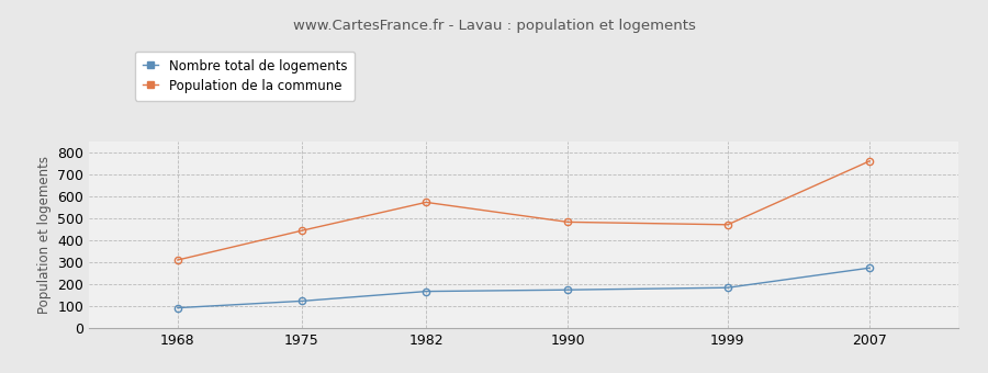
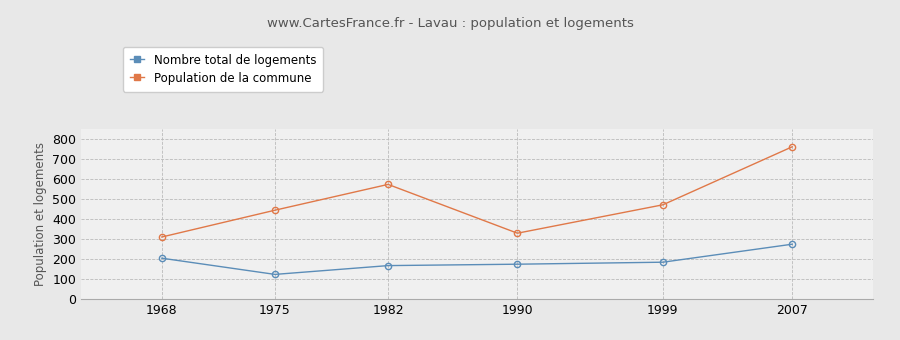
Nombre total de logements/1968: 93 -> 205
Population de la commune/1990: 484 -> 330
